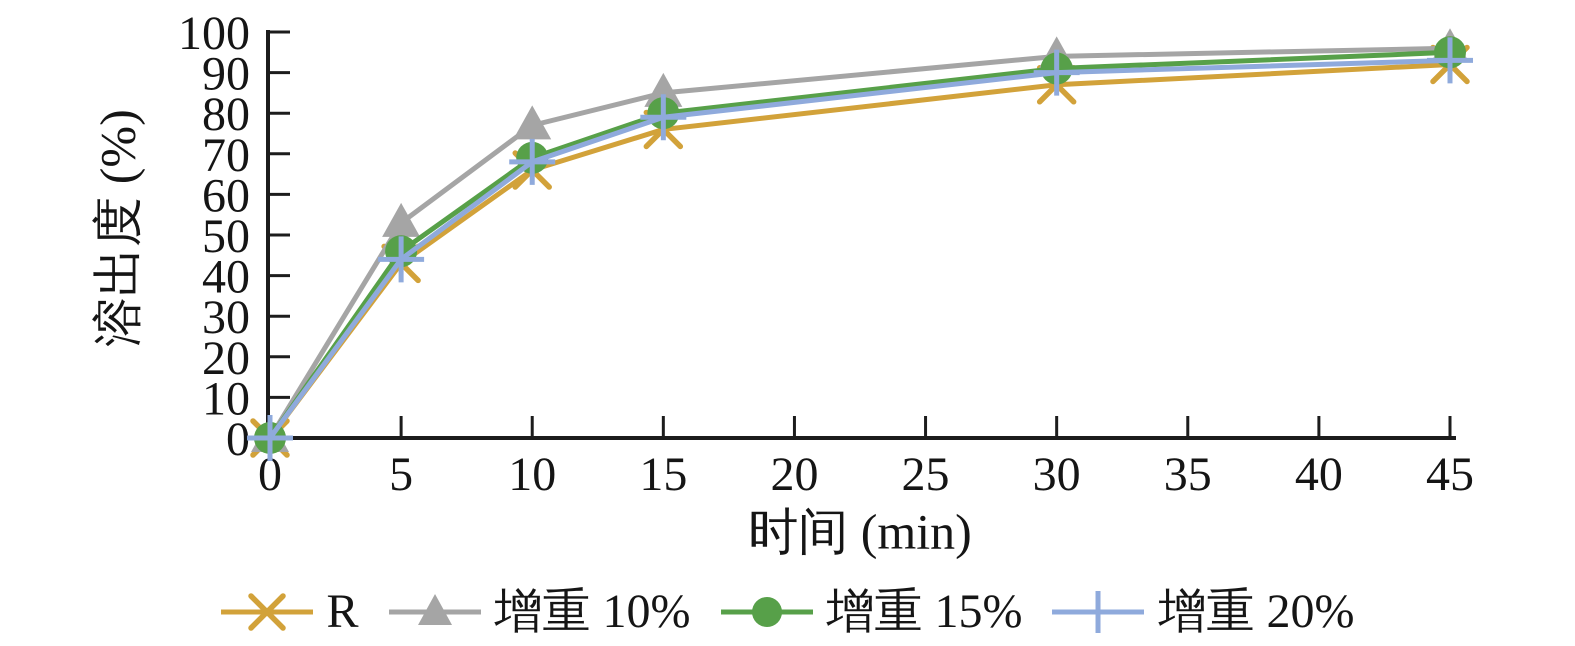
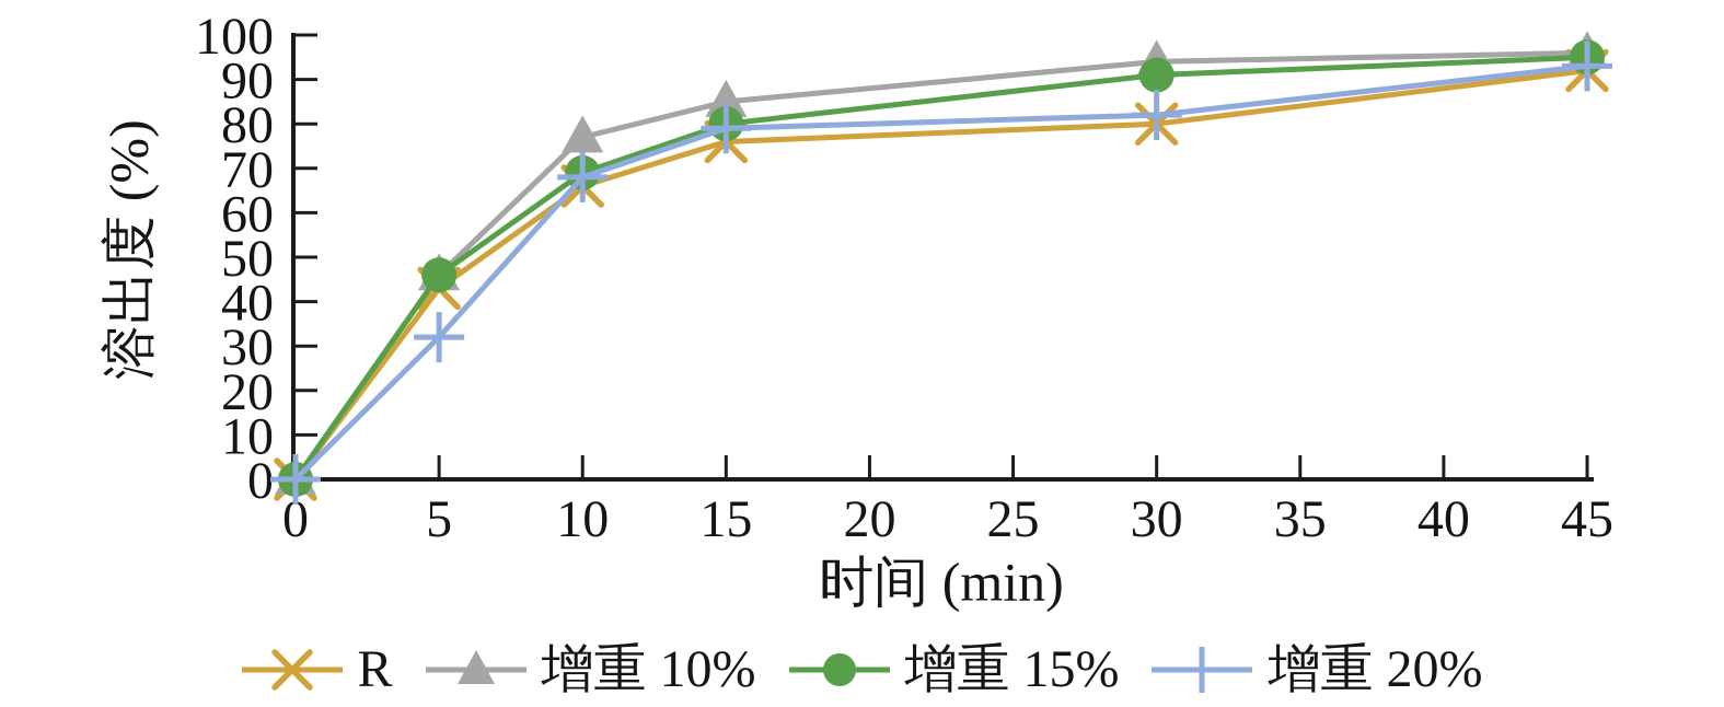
增重 10%/5: 53 -> 46
增重 20%/5: 44 -> 32
R/30: 87 -> 80
增重 20%/30: 90 -> 82
